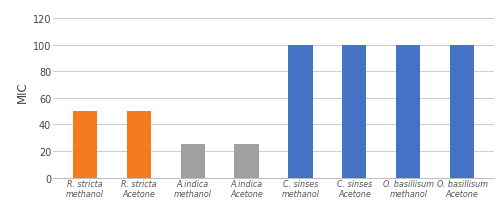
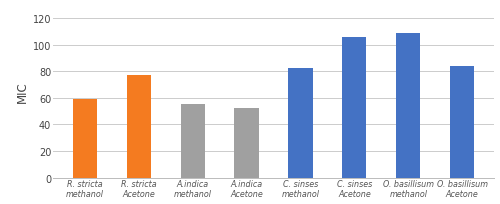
R. stricta methanol: 50 -> 59
R. stricta Acetone: 50 -> 77
A.indica methanol: 25 -> 55
A.indica Acetone: 25 -> 52
C. sinses methanol: 100 -> 82
C. sinses Acetone: 100 -> 106
O. basillisum methanol: 100 -> 109
O. basillisum Acetone: 100 -> 84
